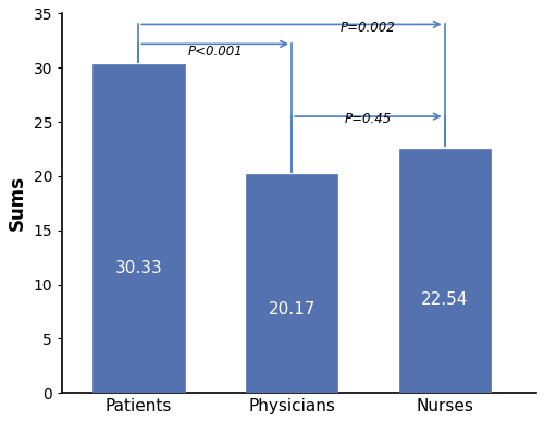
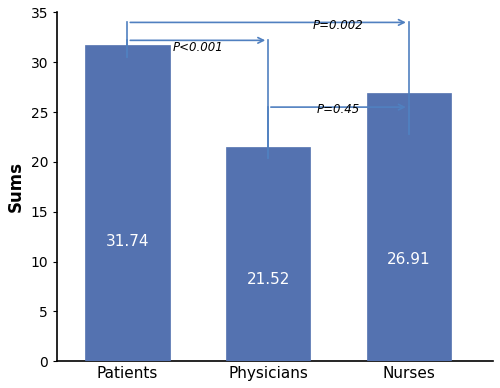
Patients: 30.33 -> 31.74
Physicians: 20.17 -> 21.52
Nurses: 22.54 -> 26.91
